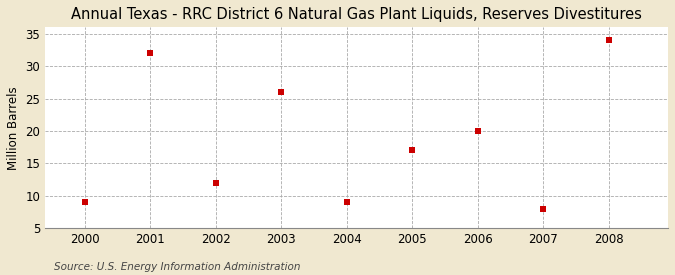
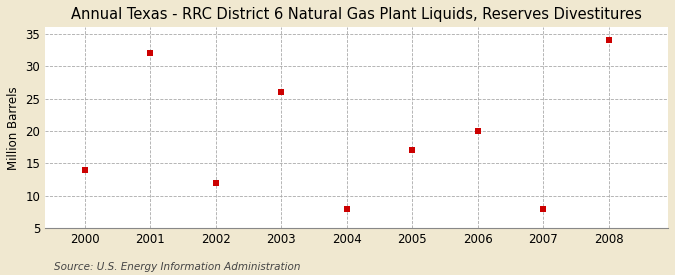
2000: 9 -> 14
2004: 9 -> 8
